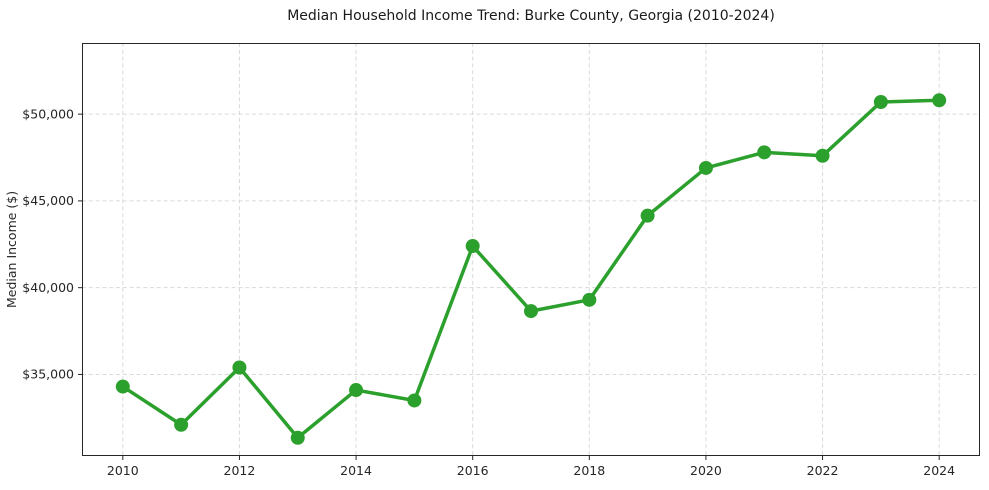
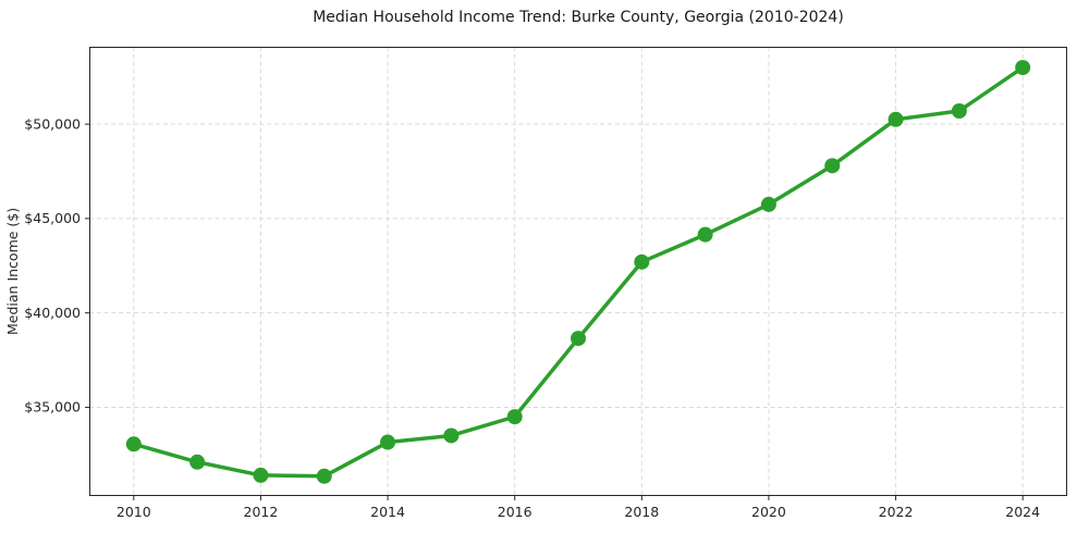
2010: $34300 -> $33000
2012: $35400 -> $31400
2014: $34100 -> $33200
2016: $42400 -> $34500
2018: $39300 -> $42700
2020: $46900 -> $45800
2022: $47600 -> $50200
2024: $50800 -> $53000
